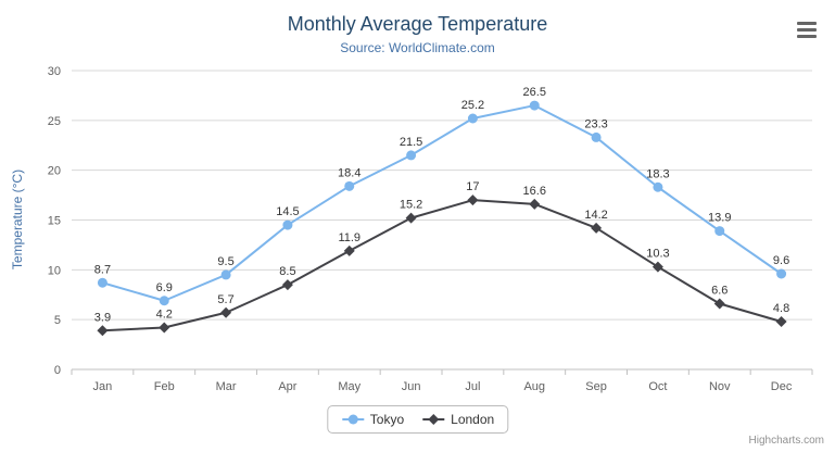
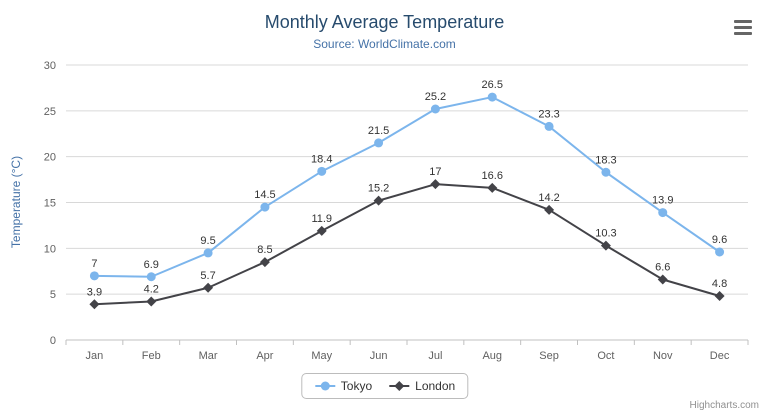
Tokyo/Jan: 8.7 -> 7
